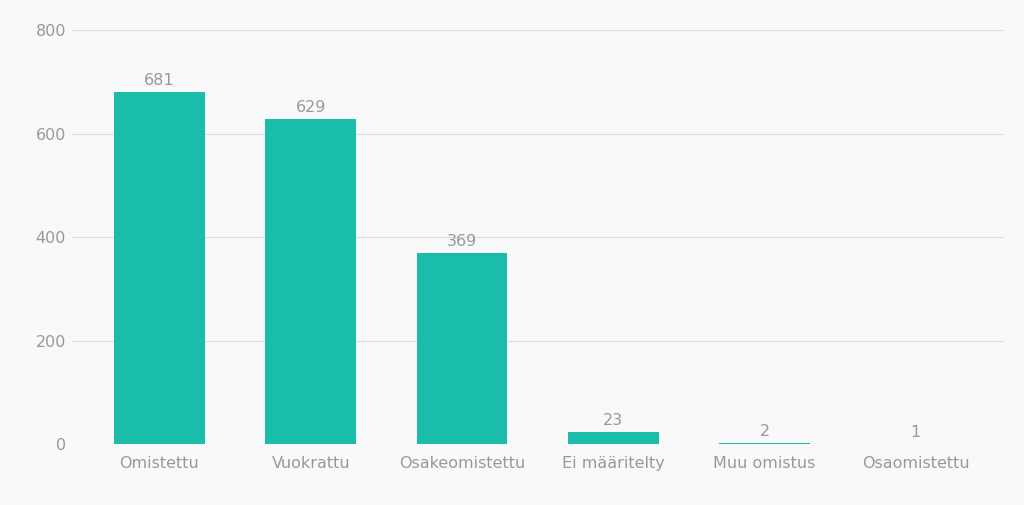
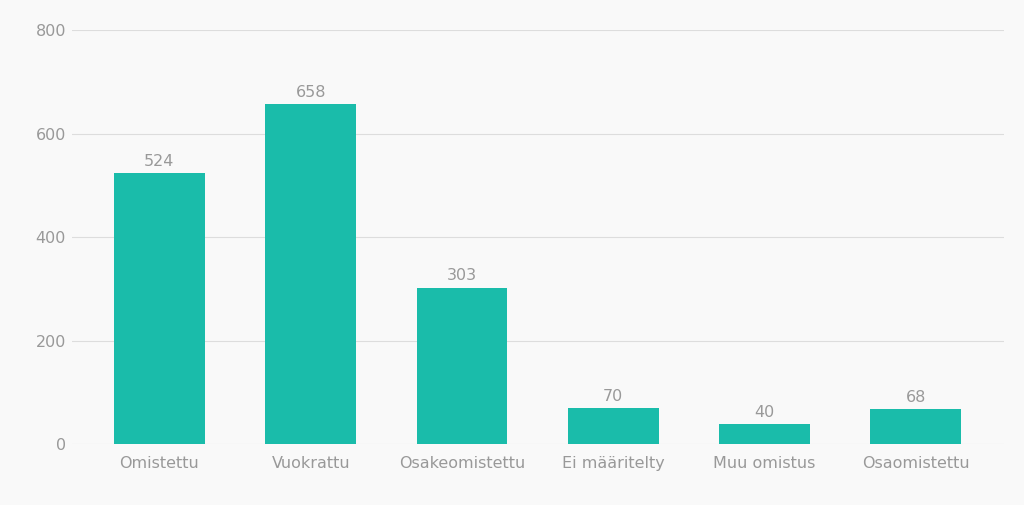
Omistettu: 681 -> 524
Vuokrattu: 629 -> 658
Osakeomistettu: 369 -> 303
Ei määritelty: 23 -> 70
Muu omistus: 2 -> 40
Osaomistettu: 1 -> 68
